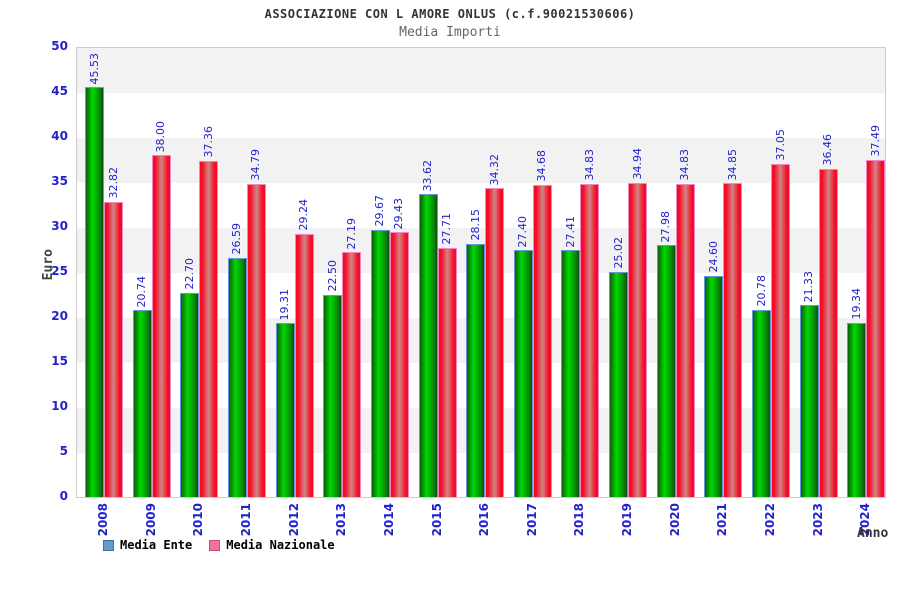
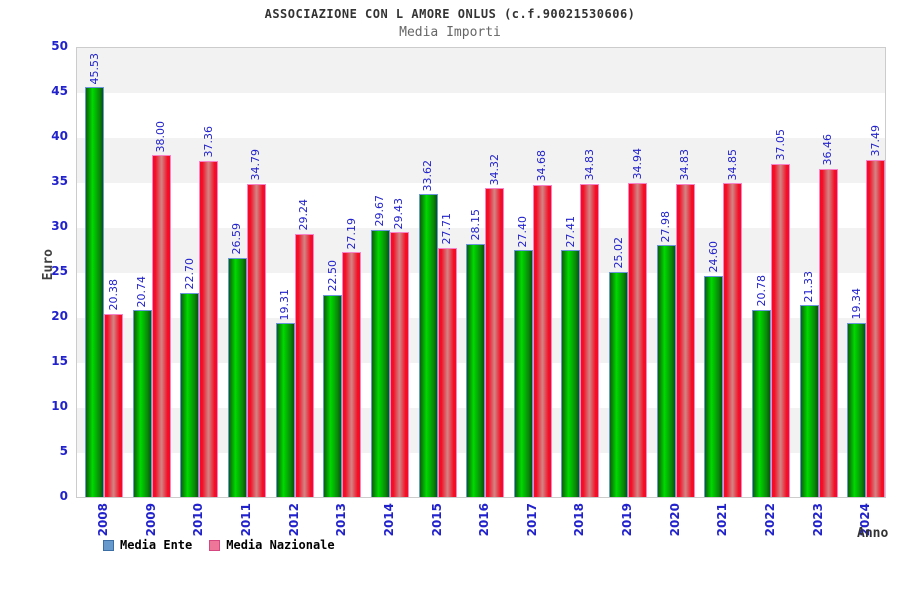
Media Nazionale/2008: 32.82 -> 20.38
